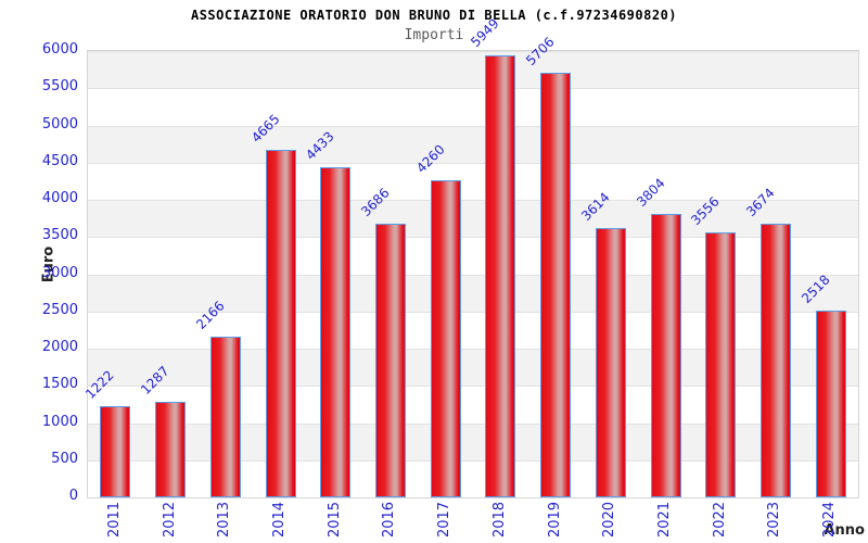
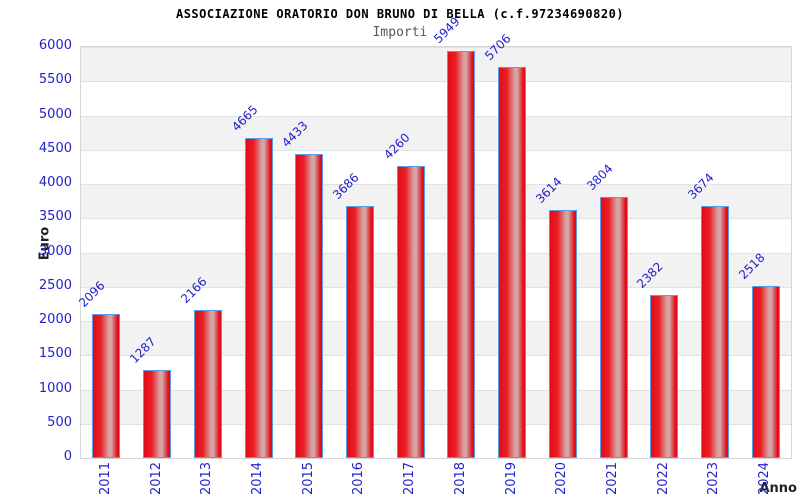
2011: 1222 -> 2096
2022: 3556 -> 2382
